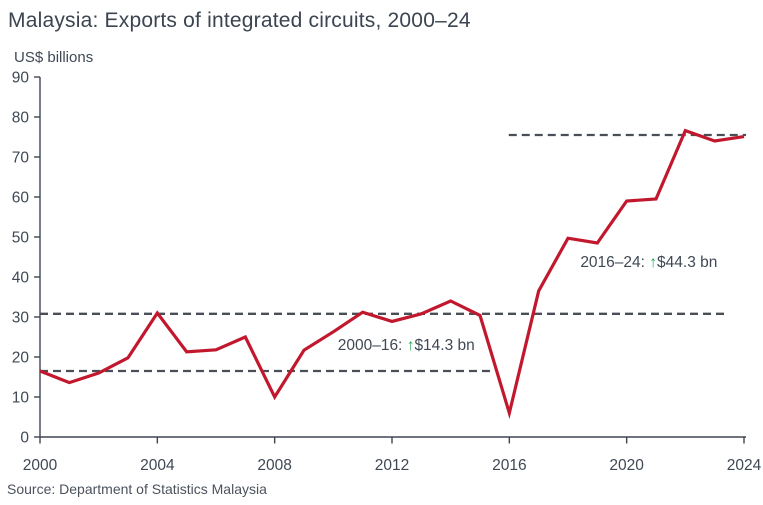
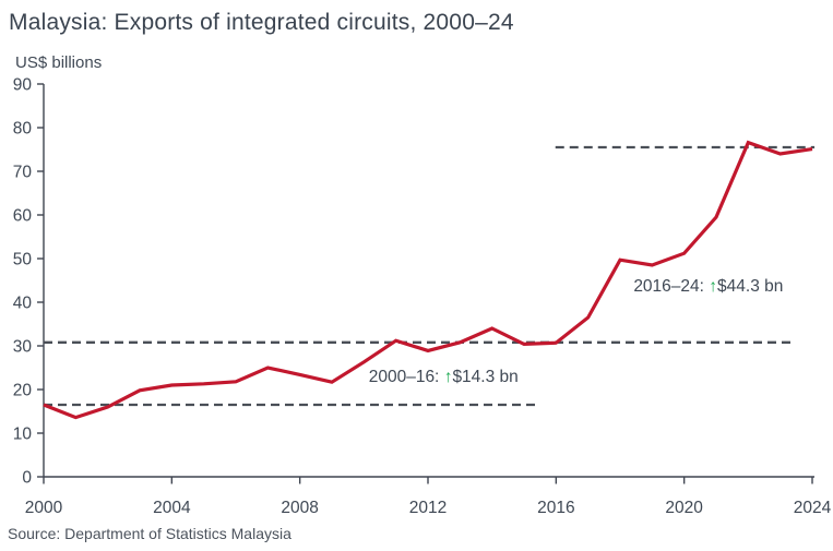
2004: 31 -> 21
2008: 10 -> 23
2016: 6 -> 31
2020: 59 -> 51
